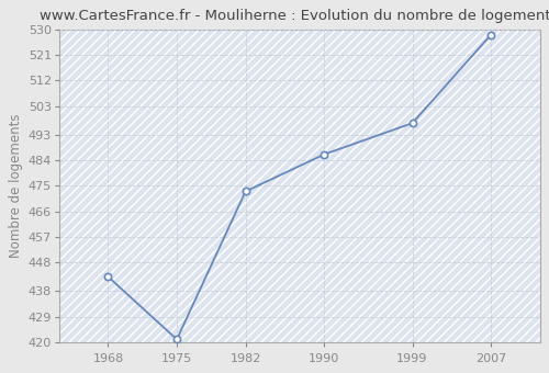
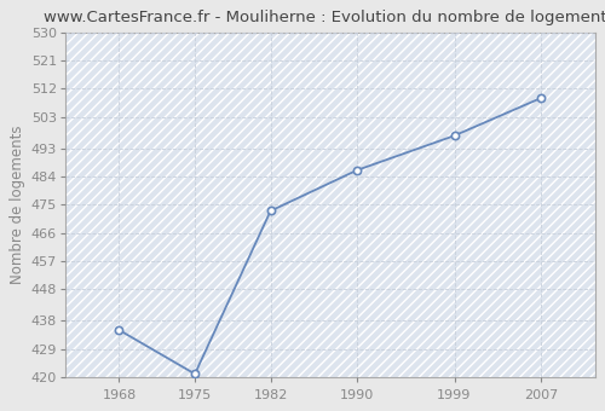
1968: 443 -> 435
2007: 528 -> 509
